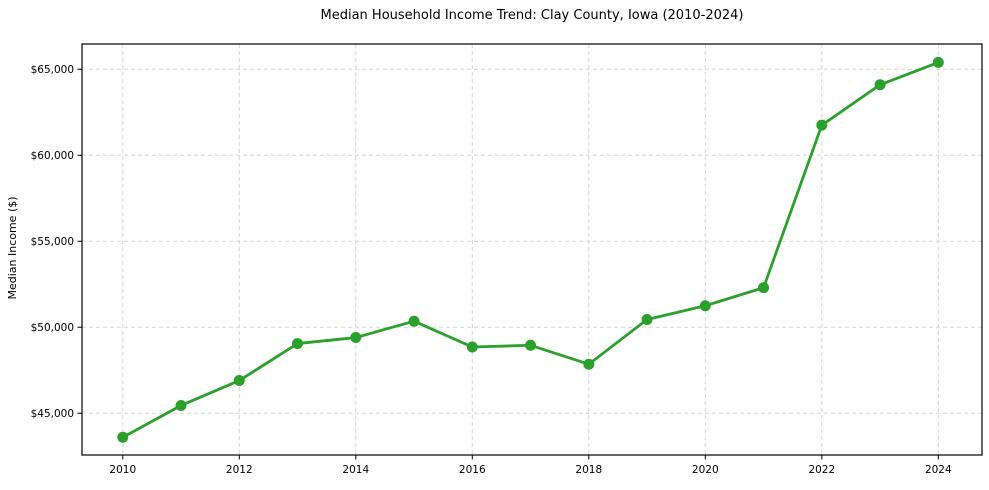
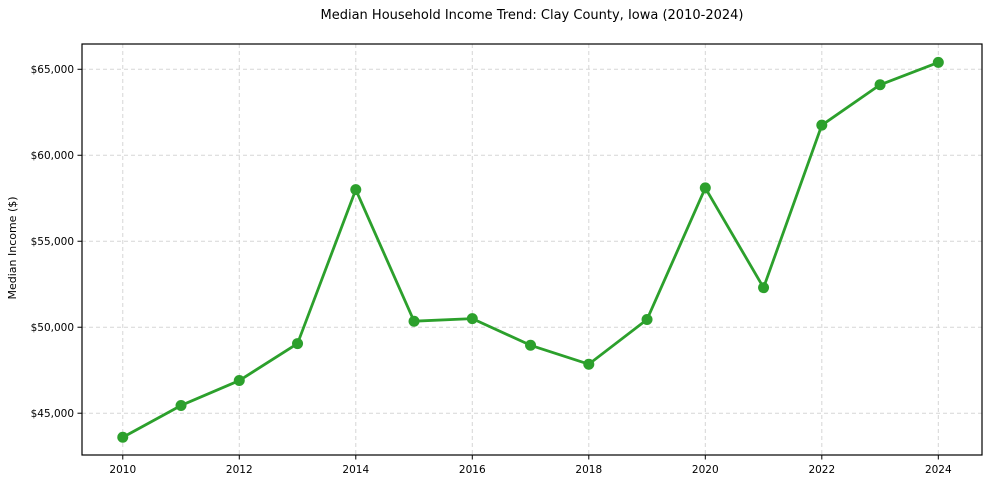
2014: $49400 -> $58000
2016: $48800 -> $50500
2020: $51200 -> $58100
